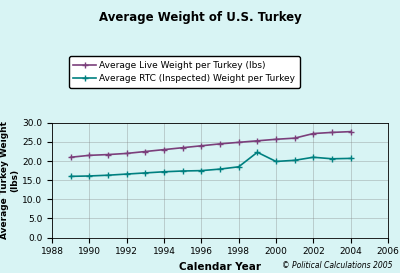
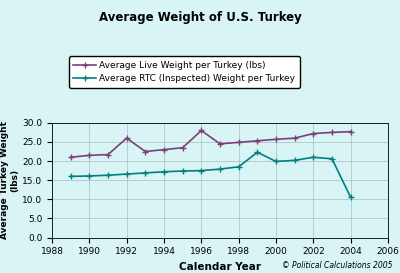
Average Live Weight per Turkey (lbs)/1992: 22.0 -> 26.0
Average Live Weight per Turkey (lbs)/1996: 24.0 -> 28.0
Average RTC (Inspected) Weight per Turkey/2004: 20.7 -> 10.5
